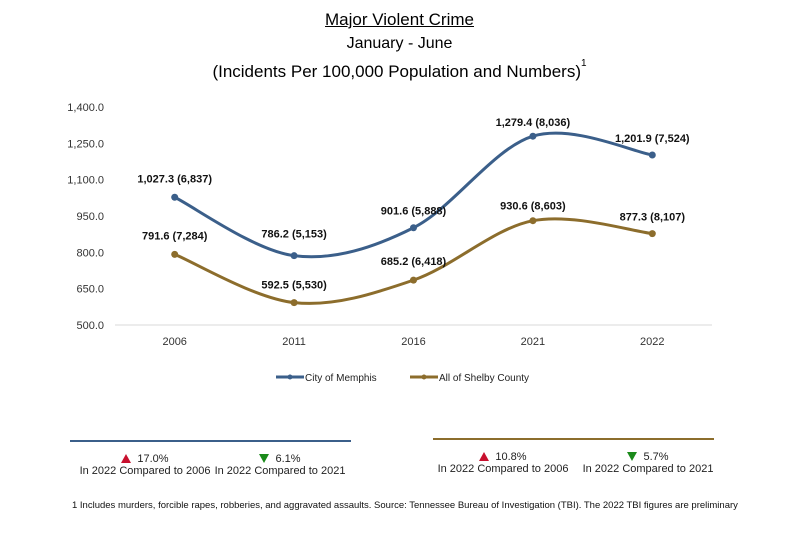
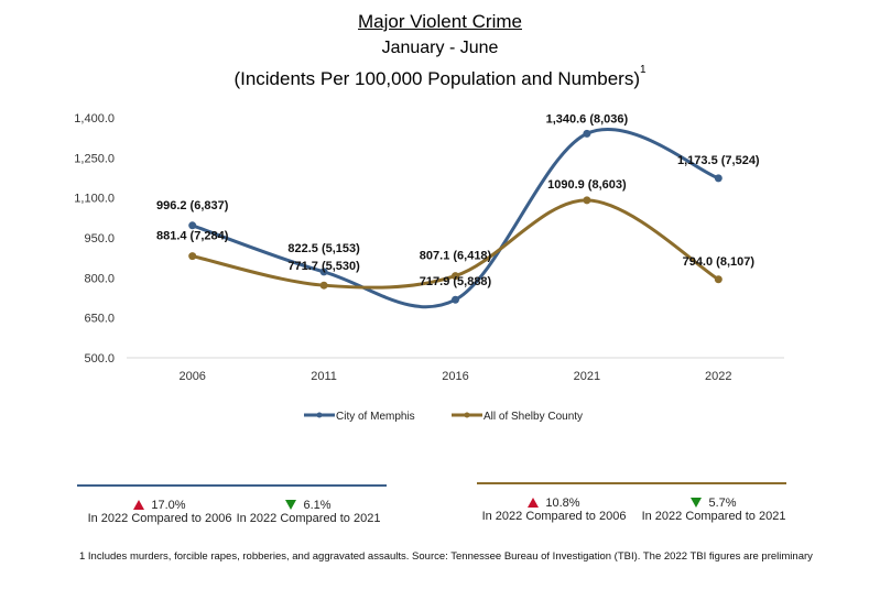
City of Memphis/2006: 1,027.3 -> 996.2
All of Shelby County/2006: 791.6 -> 881.4
City of Memphis/2011: 786.2 -> 822.5
All of Shelby County/2011: 592.5 -> 771.7
City of Memphis/2016: 901.6 -> 717.9
All of Shelby County/2016: 685.2 -> 807.1
City of Memphis/2021: 1,279.4 -> 1,340.6
All of Shelby County/2021: 930.6 -> 1090.9
City of Memphis/2022: 1,201.9 -> 1,173.5
All of Shelby County/2022: 877.3 -> 794.0
